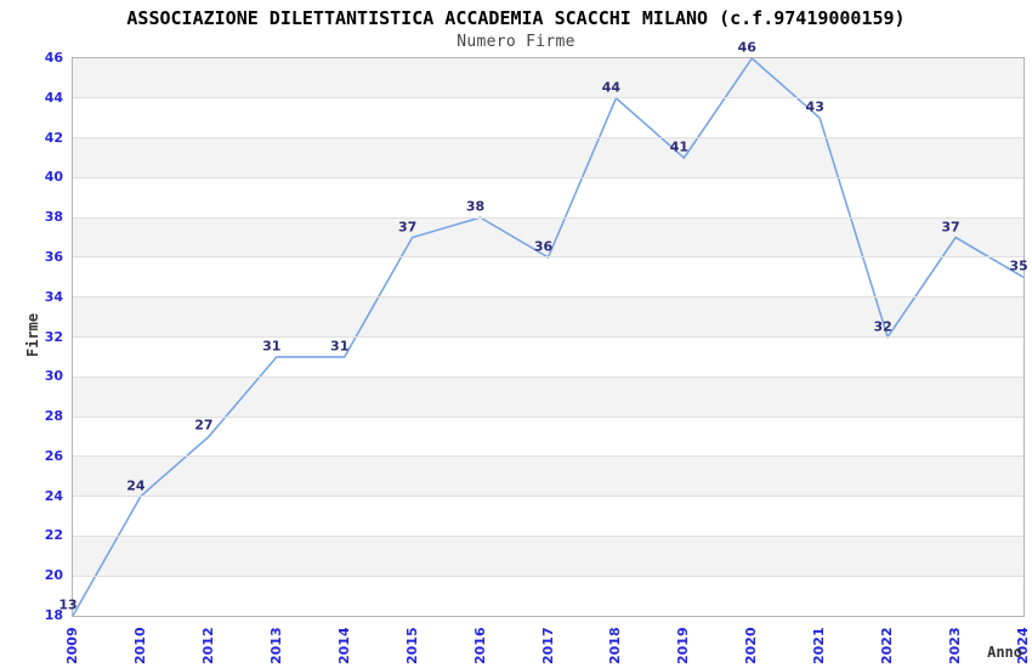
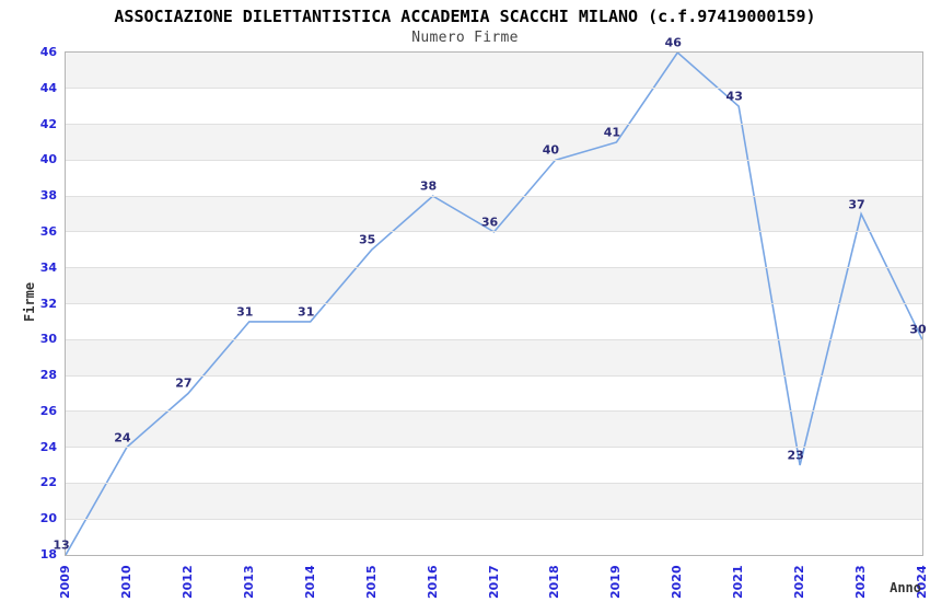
2015: 37 -> 35
2018: 44 -> 40
2022: 32 -> 23
2024: 35 -> 30
